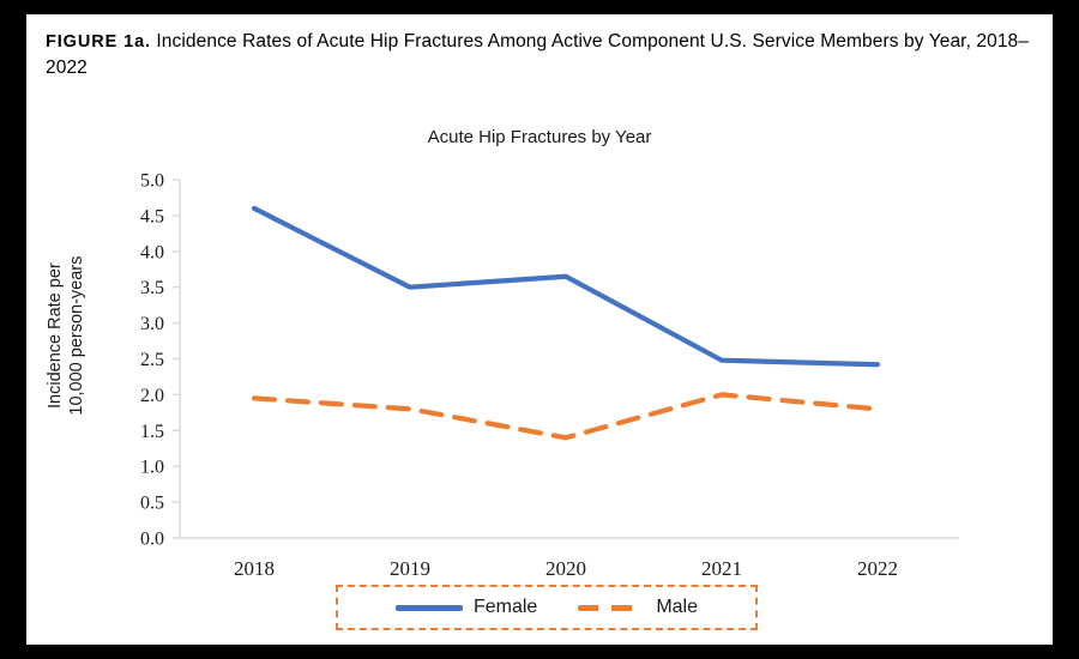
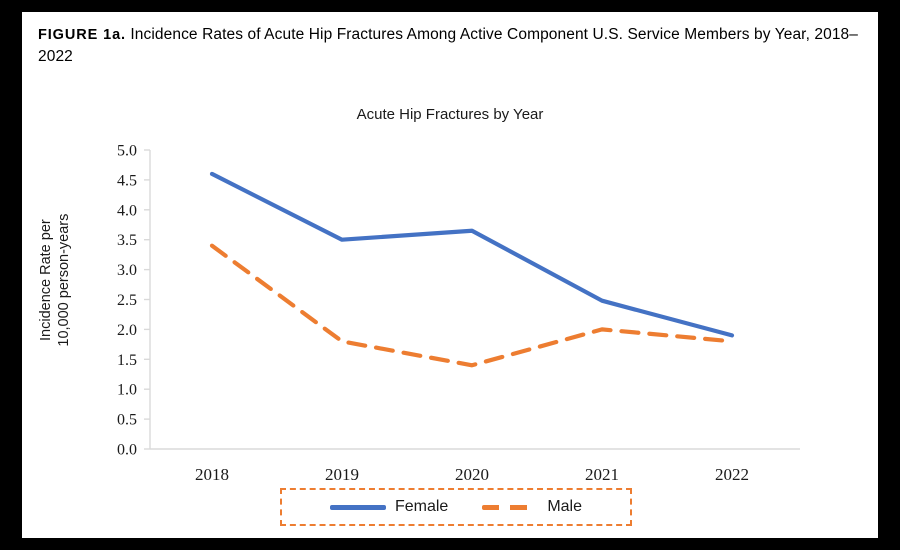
Male/2018: 1.9 -> 3.4
Female/2022: 2.4 -> 1.9
